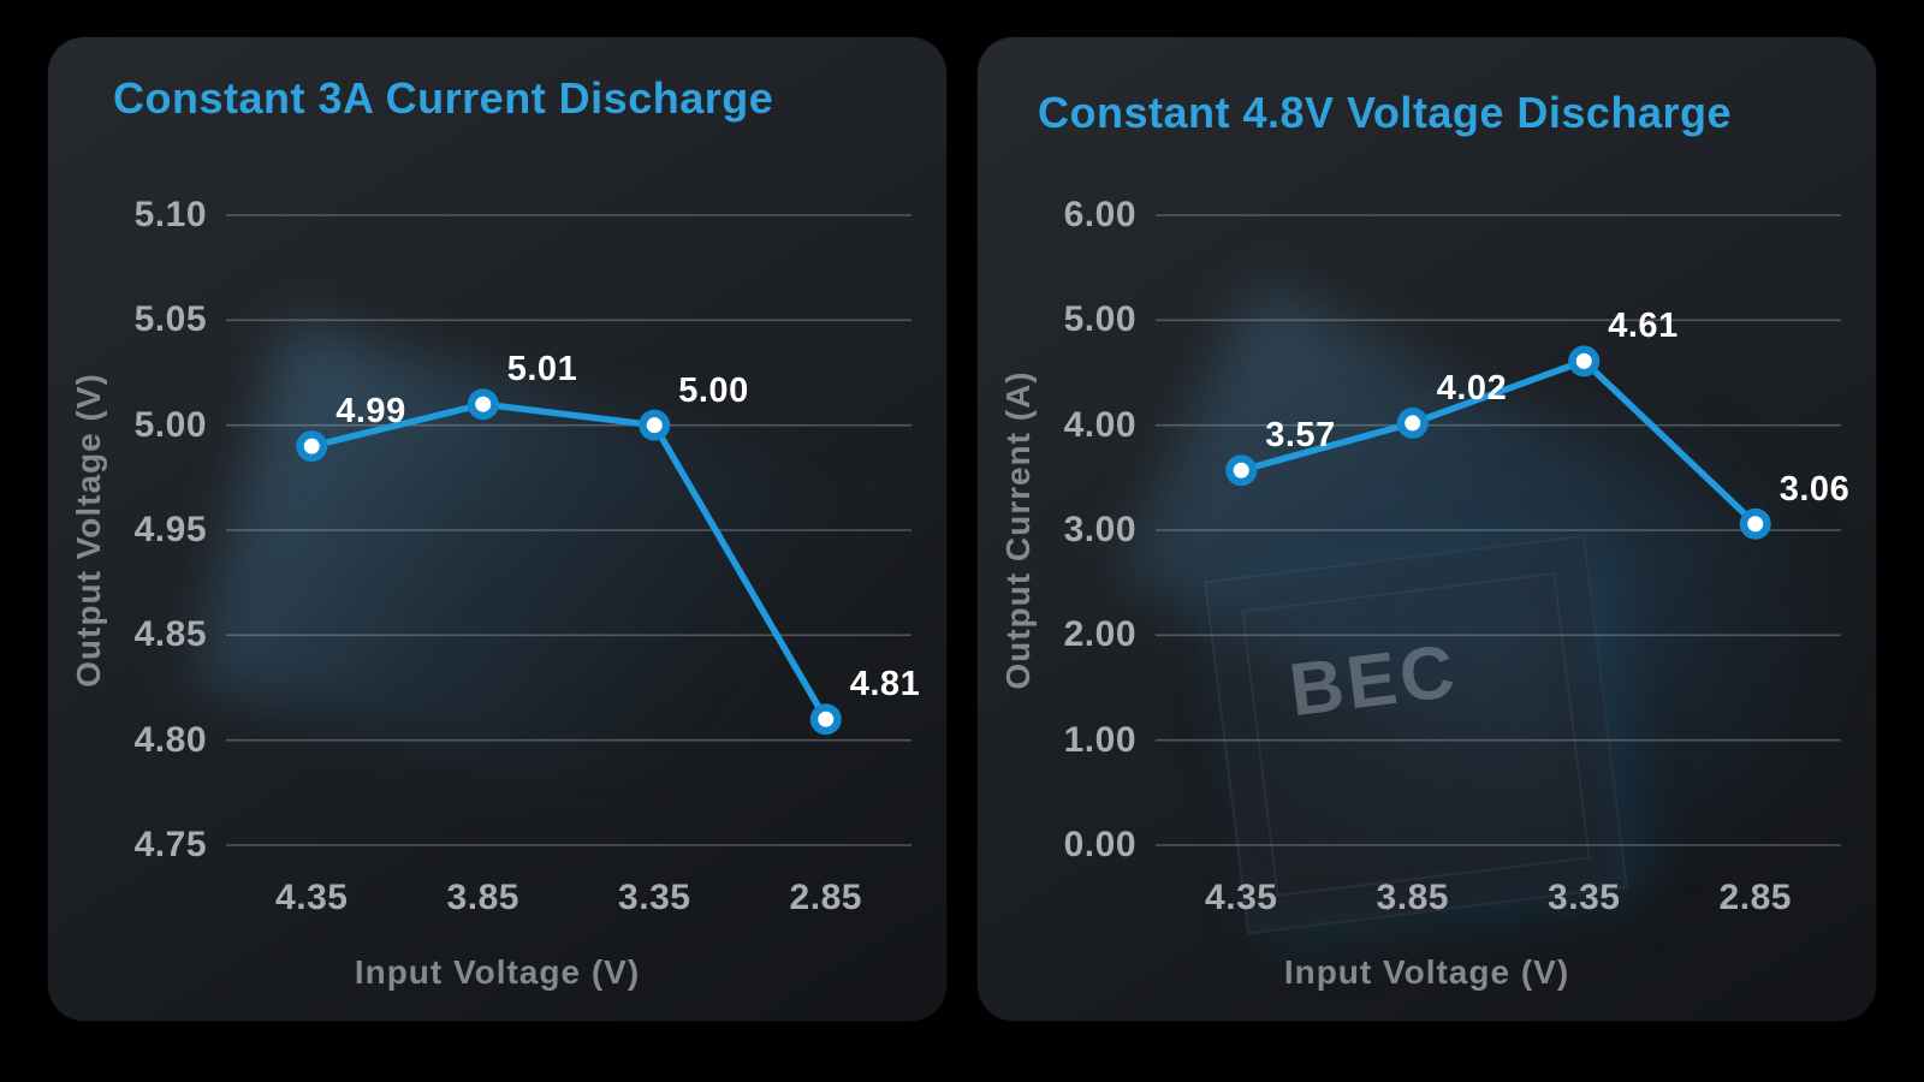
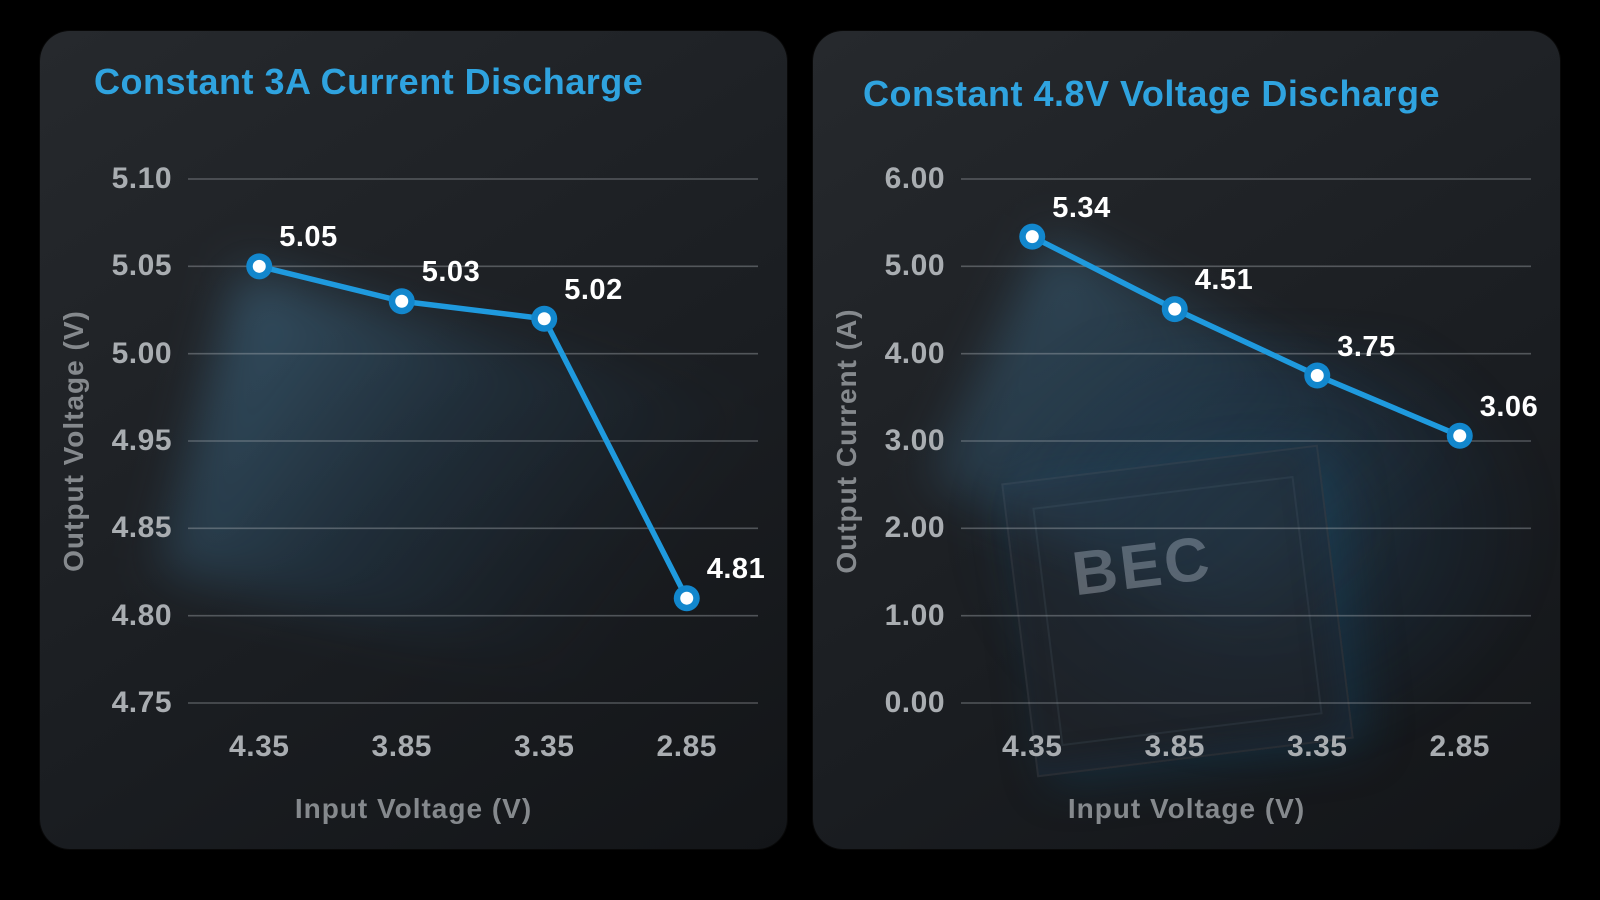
Constant 3A Current Discharge/4.35: 4.99 -> 5.05
Constant 3A Current Discharge/3.85: 5.01 -> 5.03
Constant 3A Current Discharge/3.35: 5.00 -> 5.02
Constant 4.8V Voltage Discharge/4.35: 3.57 -> 5.34
Constant 4.8V Voltage Discharge/3.85: 4.02 -> 4.51
Constant 4.8V Voltage Discharge/3.35: 4.61 -> 3.75
